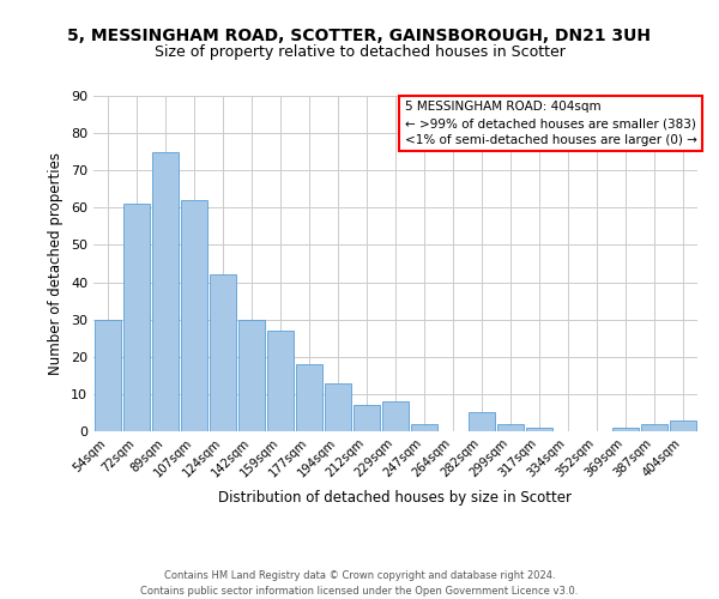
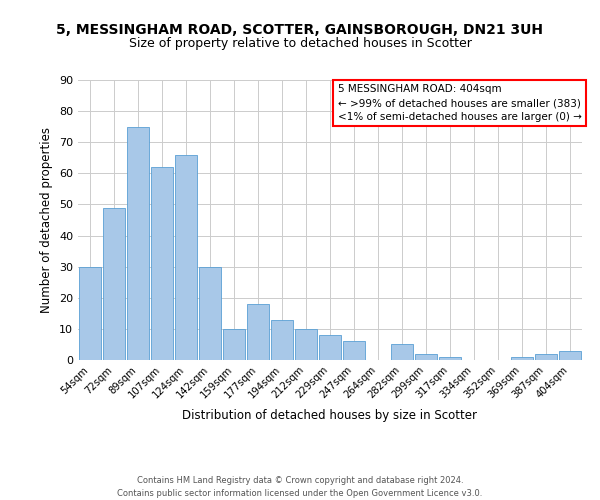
72sqm: 61 -> 49
124sqm: 42 -> 66
159sqm: 27 -> 10
212sqm: 7 -> 10
247sqm: 2 -> 6
